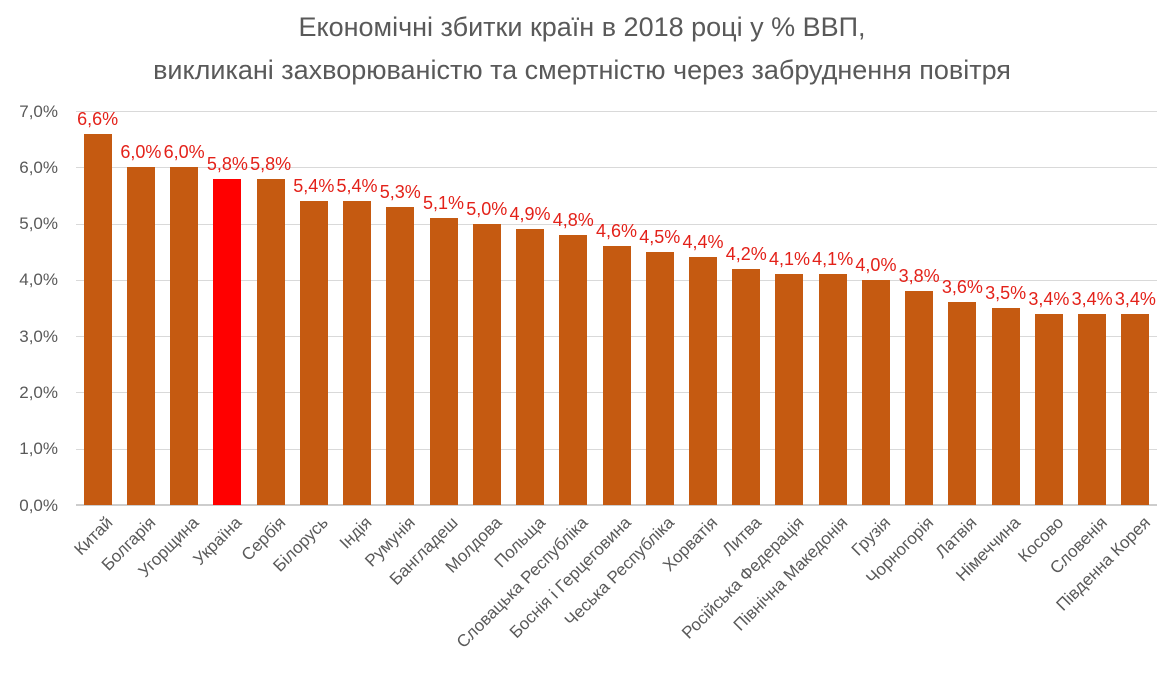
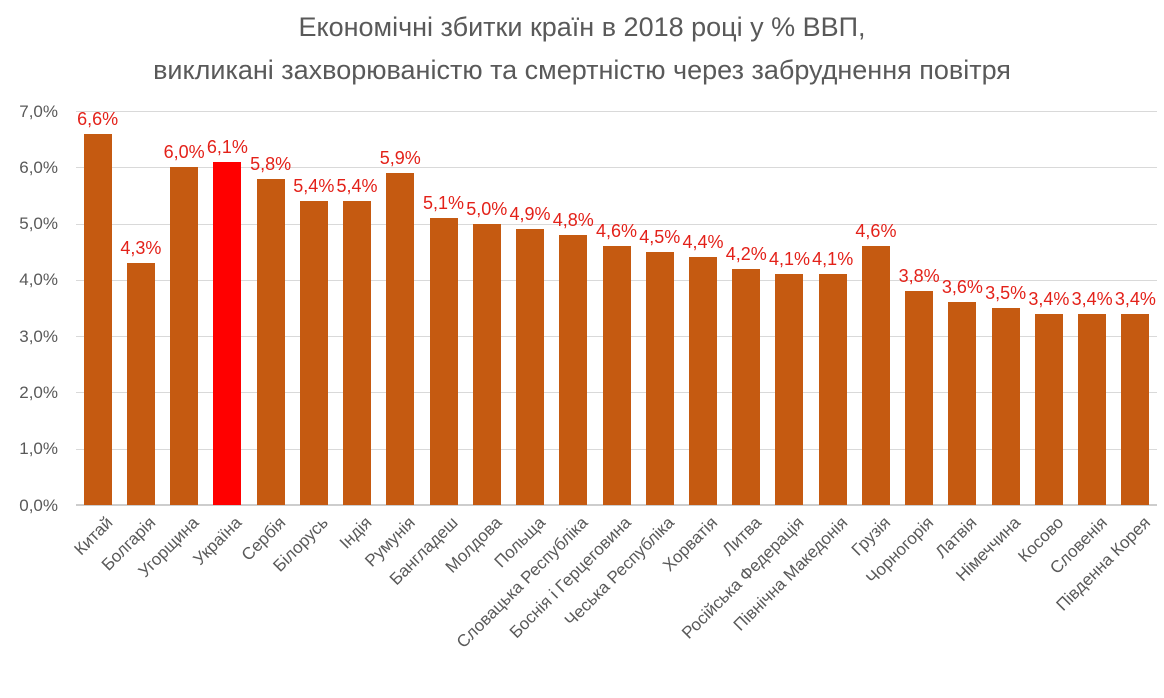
Болгарія: 6,0% -> 4,3%
Україна: 5,8% -> 6,1%
Румунія: 5,3% -> 5,9%
Грузія: 4,0% -> 4,6%
